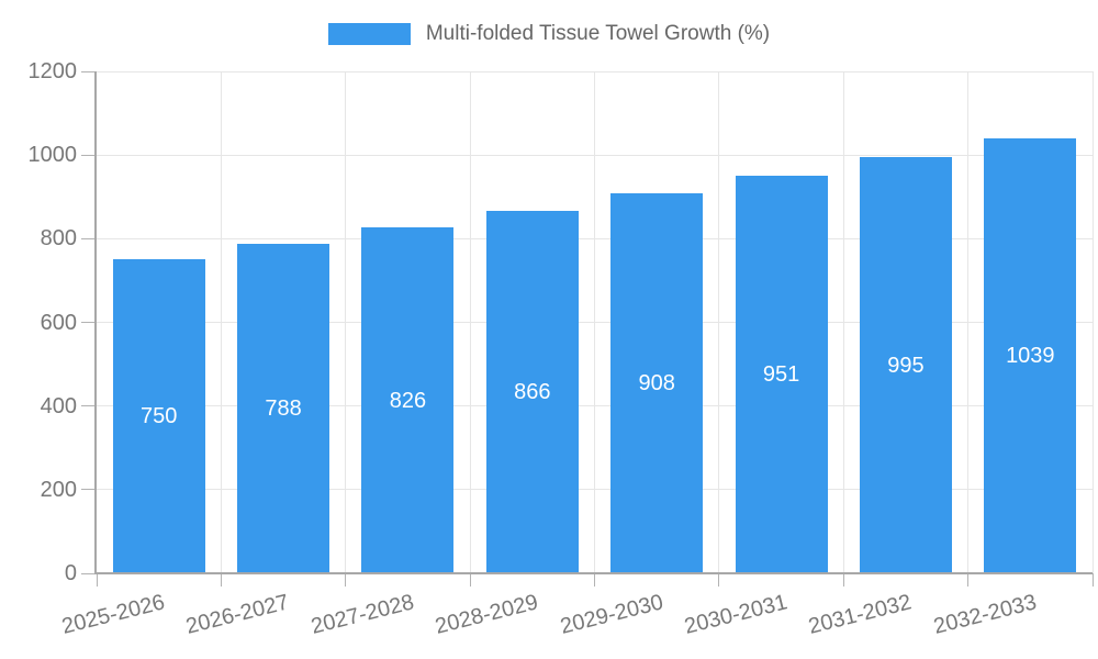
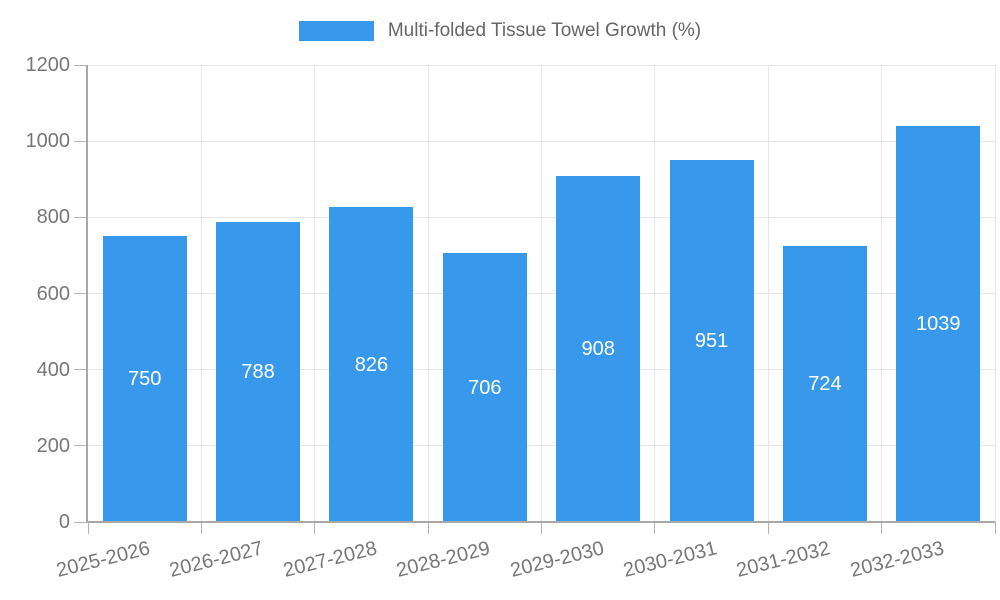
2028-2029: 866 -> 706
2031-2032: 995 -> 724
